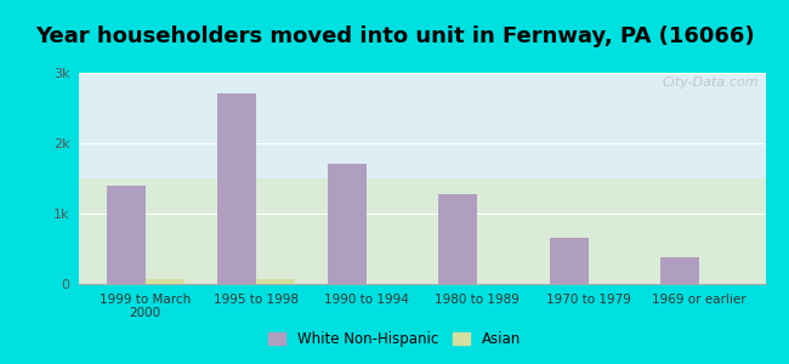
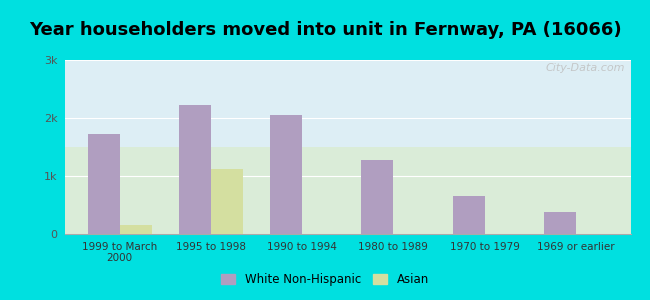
White Non-Hispanic/1999 to March 2000: 1.40k -> 1.72k
Asian/1999 to March 2000: 0.06k -> 0.16k
White Non-Hispanic/1995 to 1998: 2.70k -> 2.22k
Asian/1995 to 1998: 0.08k -> 1.12k
White Non-Hispanic/1990 to 1994: 1.70k -> 2.06k
